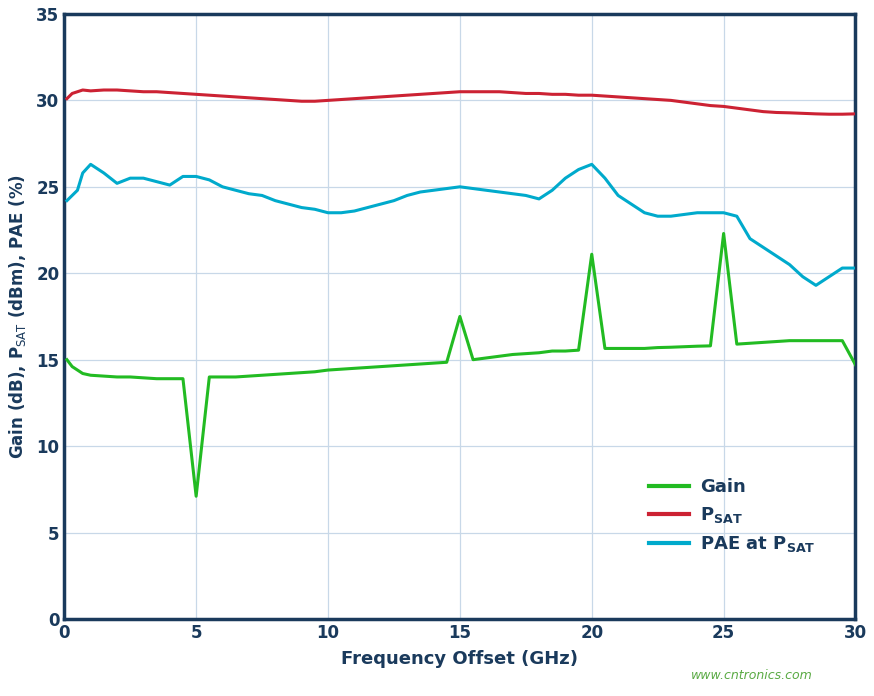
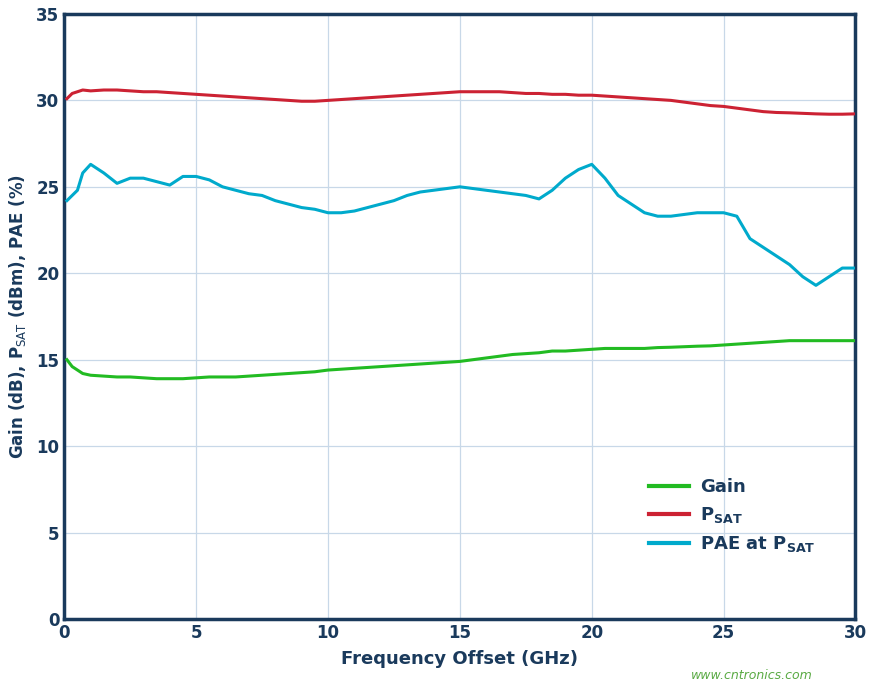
Gain/5: 7.1 -> 13.9
Gain/15: 17.5 -> 14.9
Gain/20: 21.1 -> 15.6
Gain/25: 22.3 -> 15.8
Gain/30: 14.7 -> 16.1
